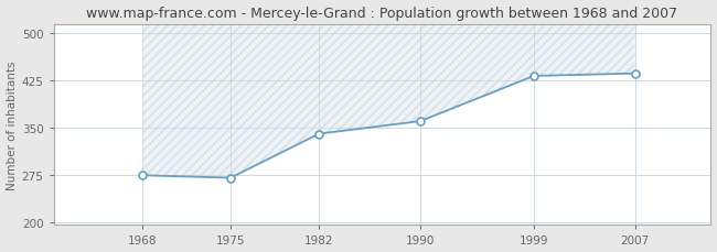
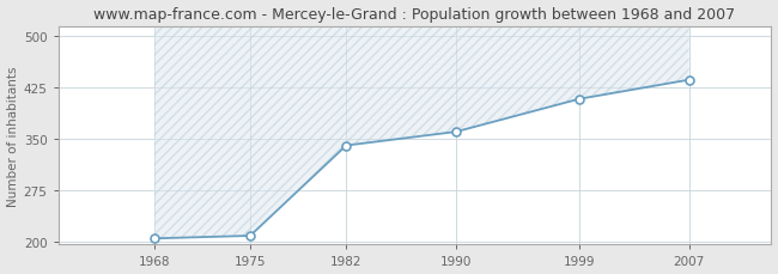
1968: 274 -> 204
1975: 270 -> 208
1999: 432 -> 408
